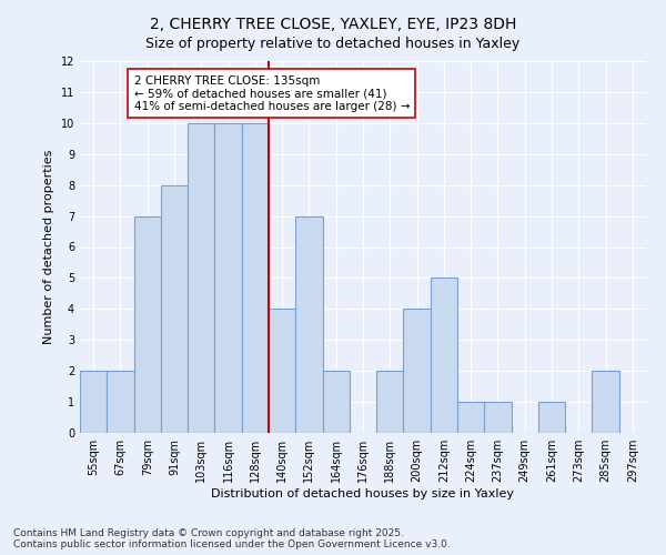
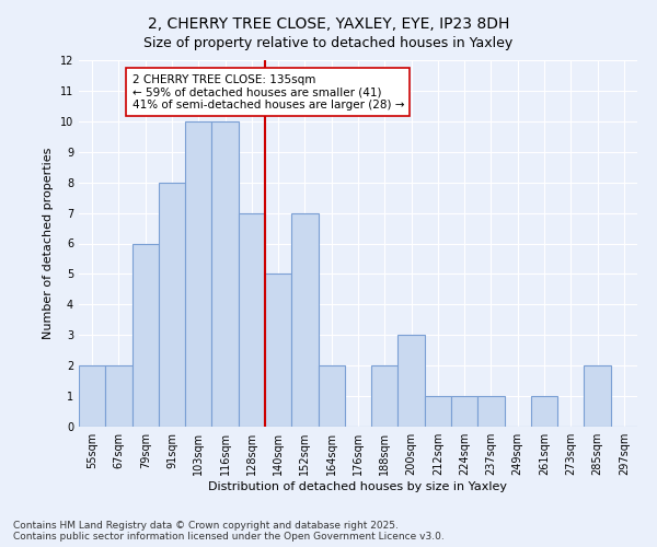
79sqm: 7 -> 6
128sqm: 10 -> 7
140sqm: 4 -> 5
200sqm: 4 -> 3
212sqm: 5 -> 1
